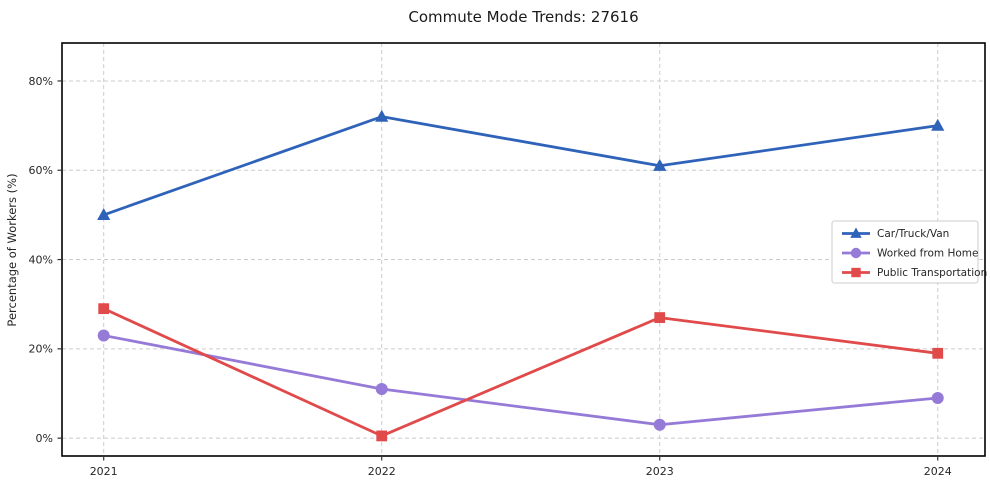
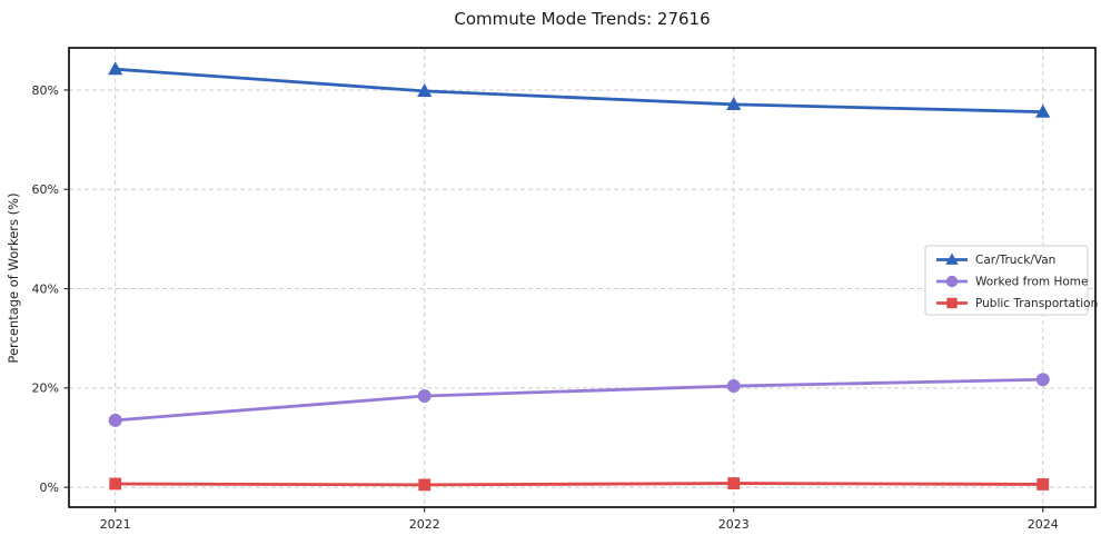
Car/Truck/Van/2021: 50% -> 84%
Worked from Home/2021: 23% -> 14%
Public Transportation/2021: 29% -> 1%
Car/Truck/Van/2022: 72% -> 80%
Worked from Home/2022: 11% -> 18%
Car/Truck/Van/2023: 61% -> 77%
Worked from Home/2023: 3% -> 20%
Public Transportation/2023: 27% -> 1%
Car/Truck/Van/2024: 70% -> 76%
Worked from Home/2024: 9% -> 22%
Public Transportation/2024: 19% -> 1%
